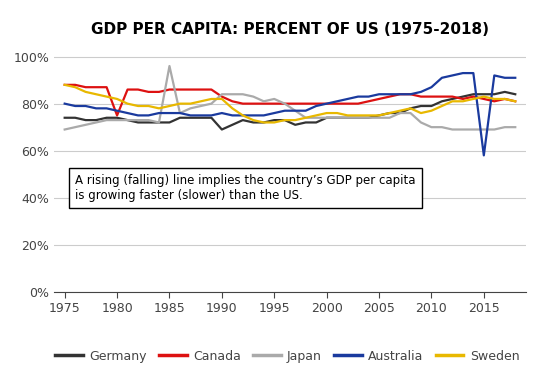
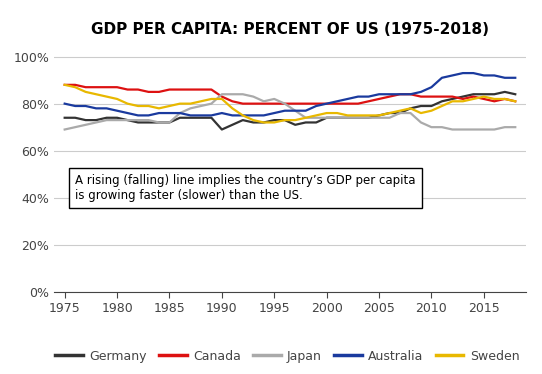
Canada/1980: 75% -> 87%
Japan/1985: 96% -> 72%
Australia/2015: 58% -> 92%
